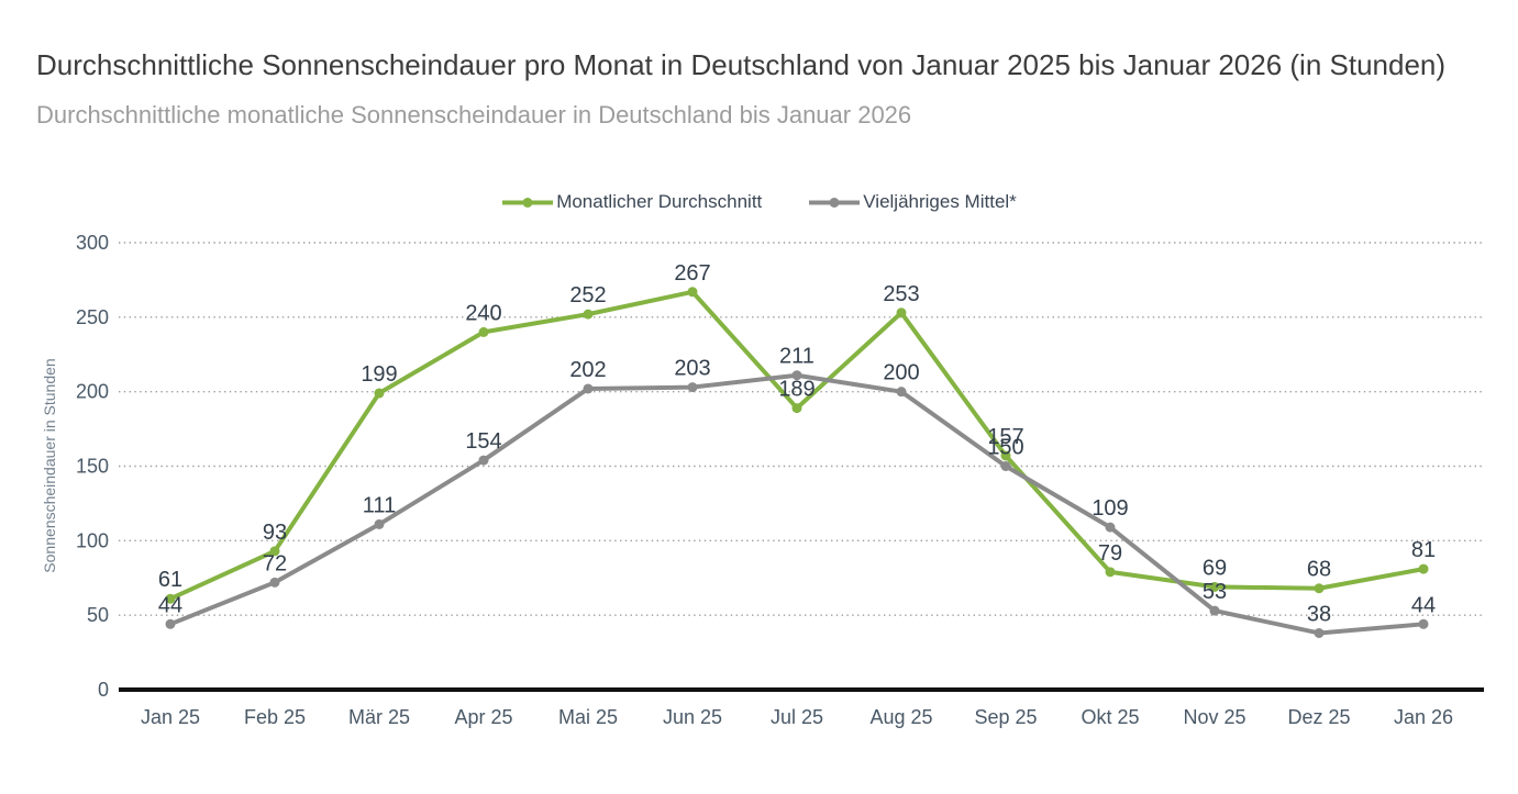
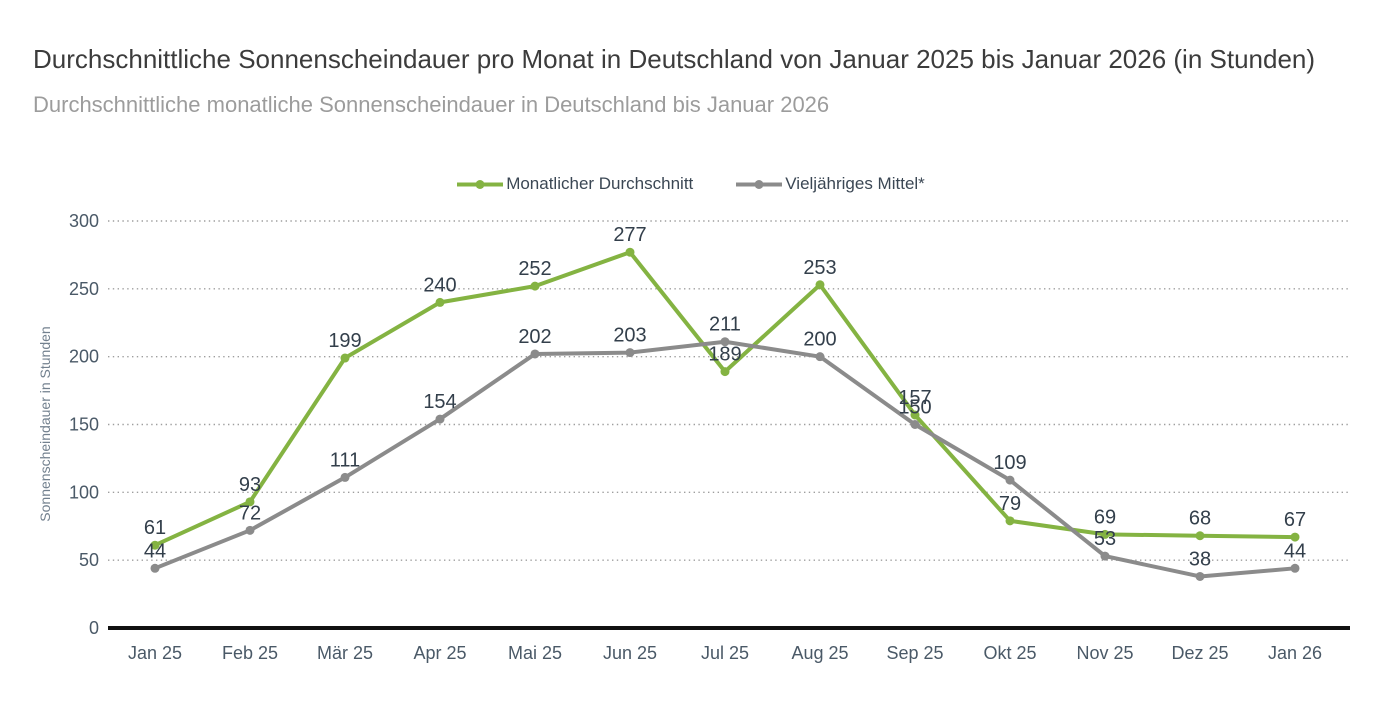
Monatlicher Durchschnitt/Jun 25: 267 -> 277
Monatlicher Durchschnitt/Jan 26: 81 -> 67
